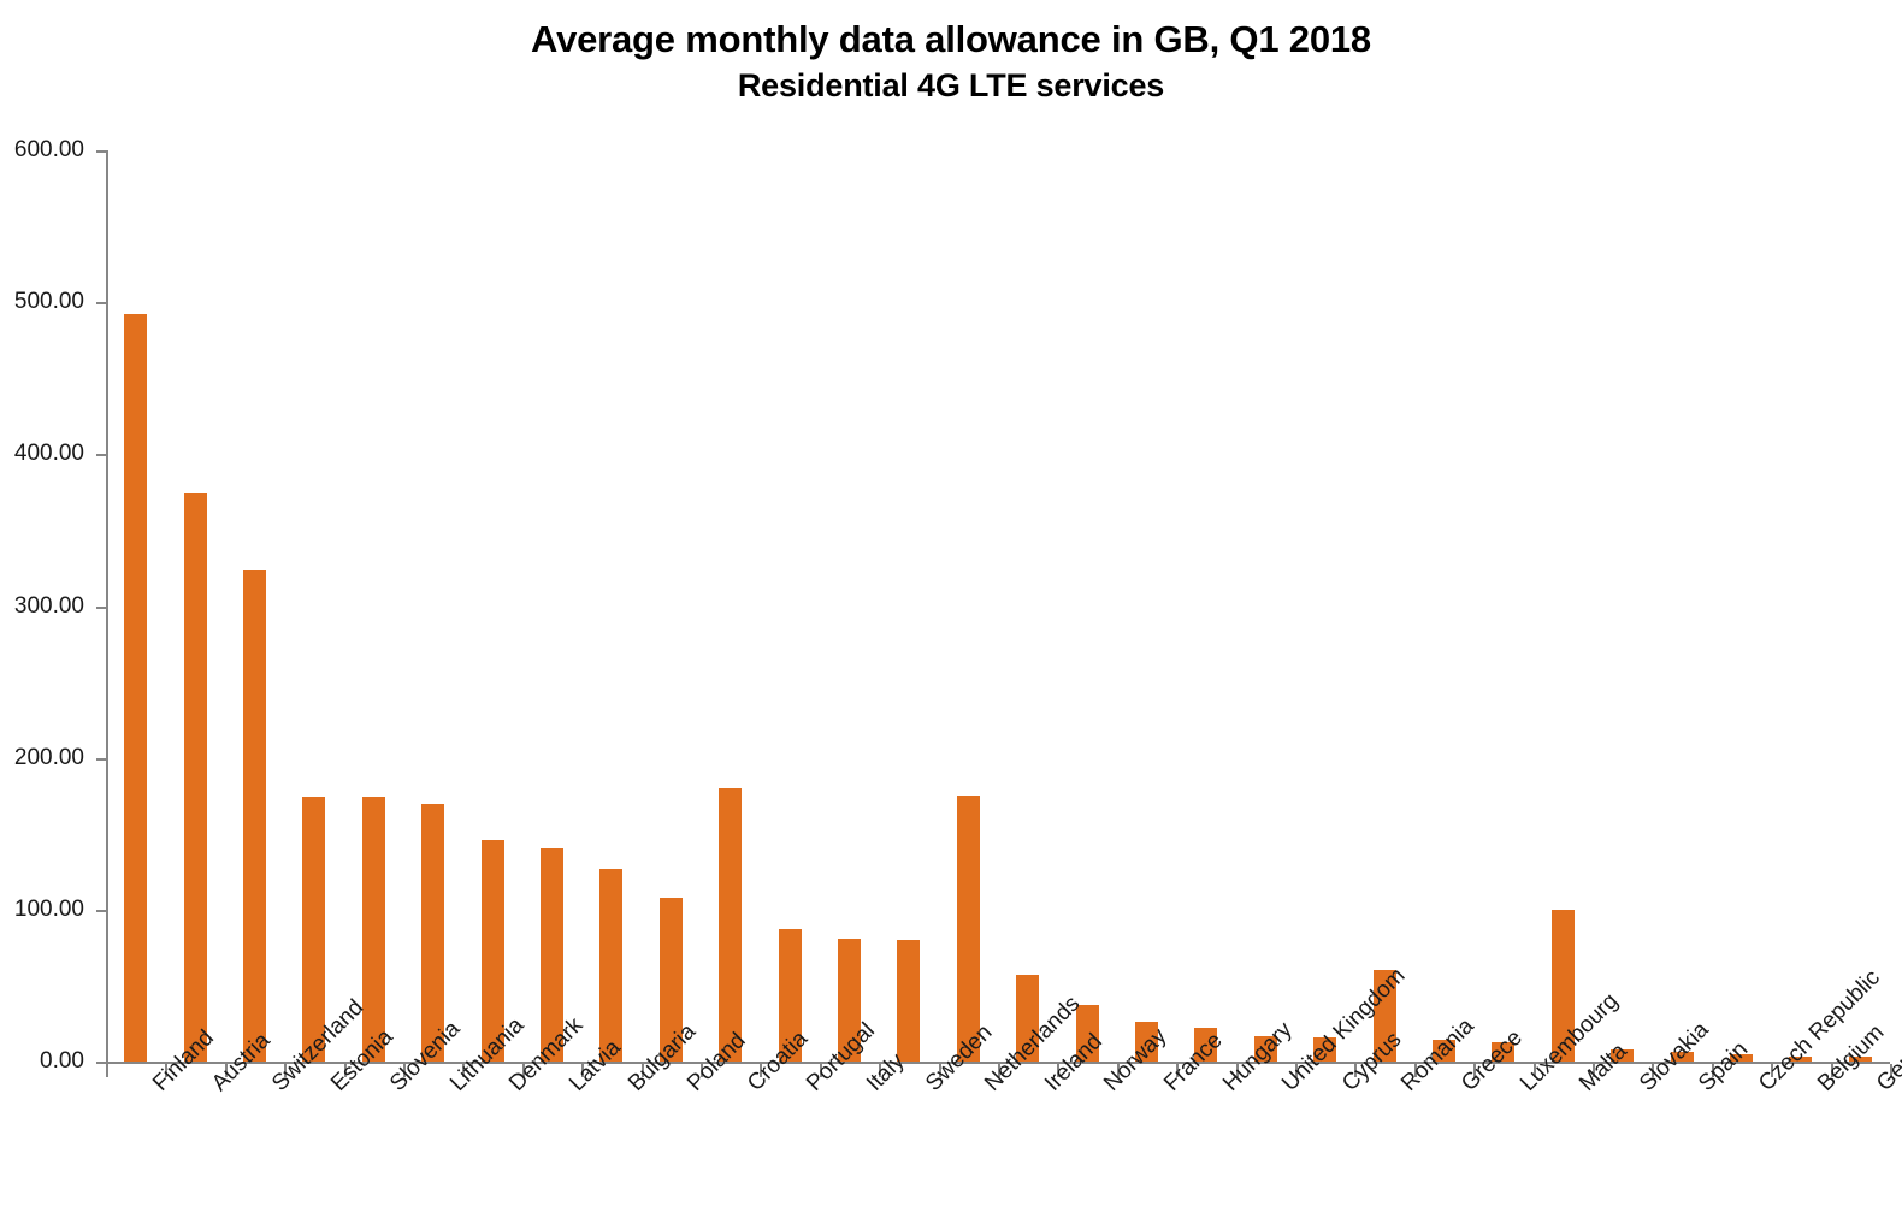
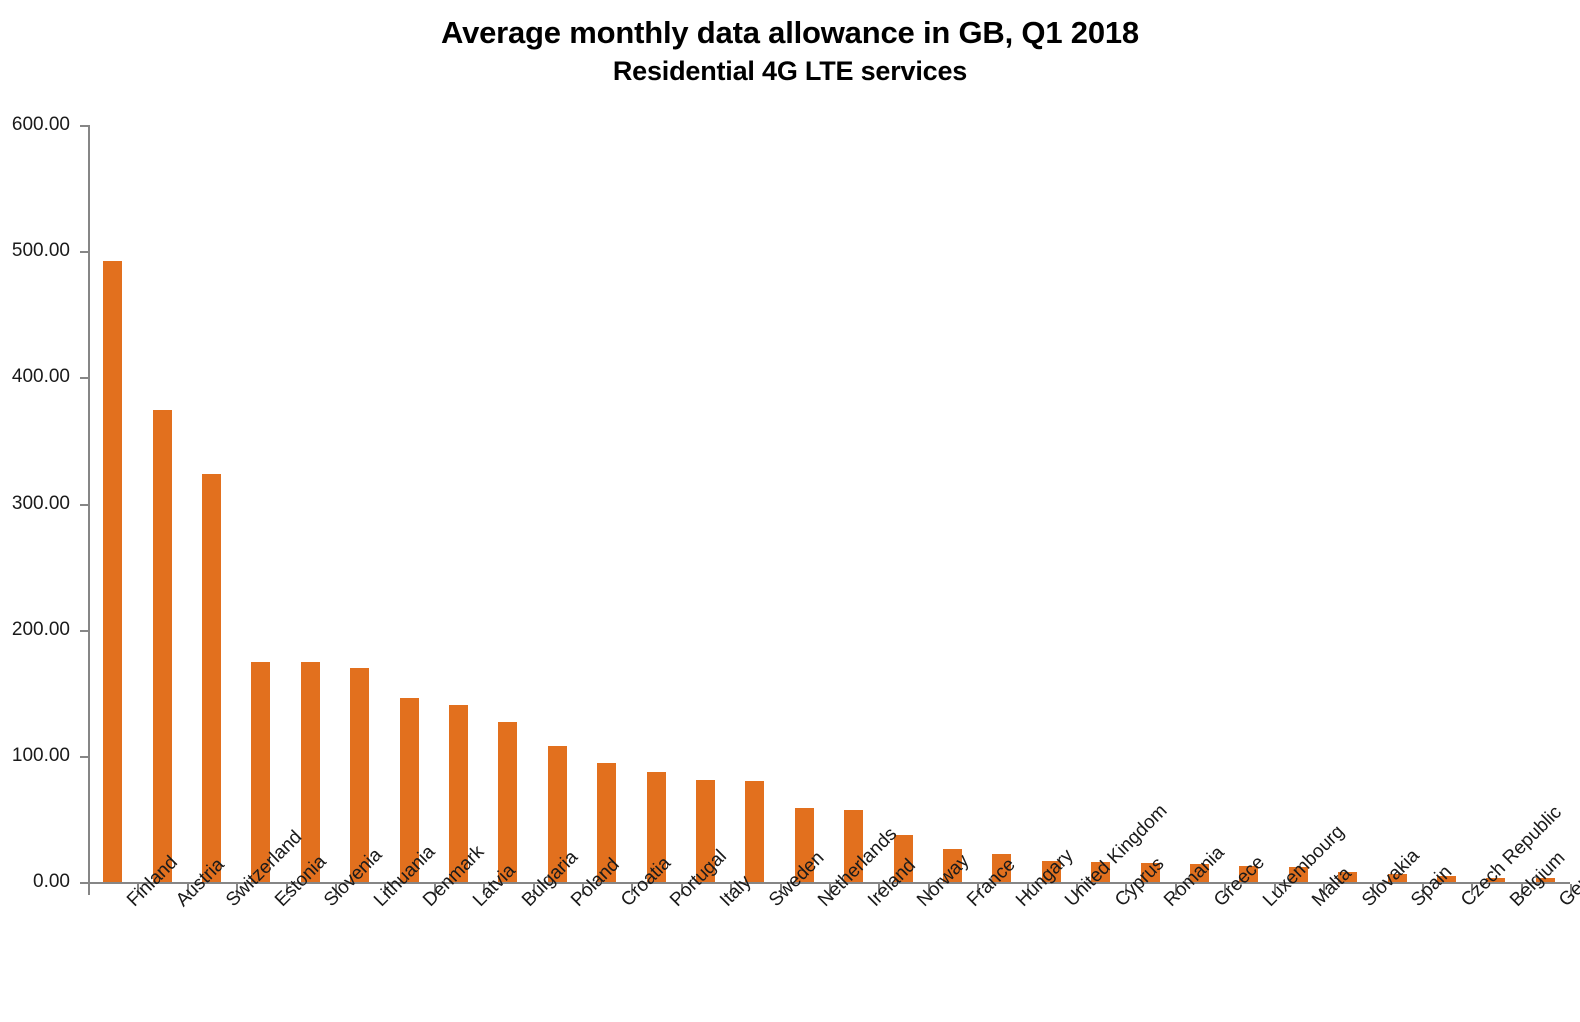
Croatia: 180 -> 94
Netherlands: 175 -> 59
Romania: 60 -> 15
Malta: 100 -> 12
